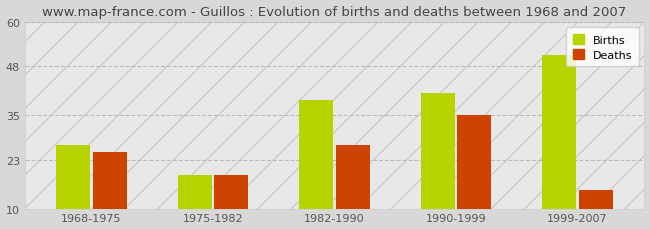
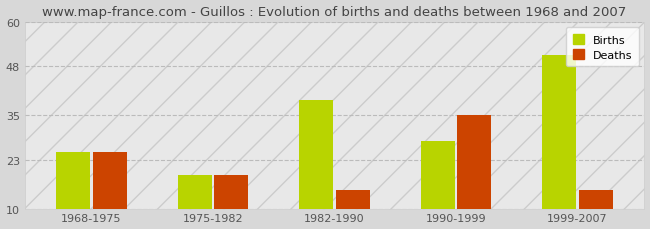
Births/1968-1975: 27 -> 25
Deaths/1982-1990: 27 -> 15
Births/1990-1999: 41 -> 28
